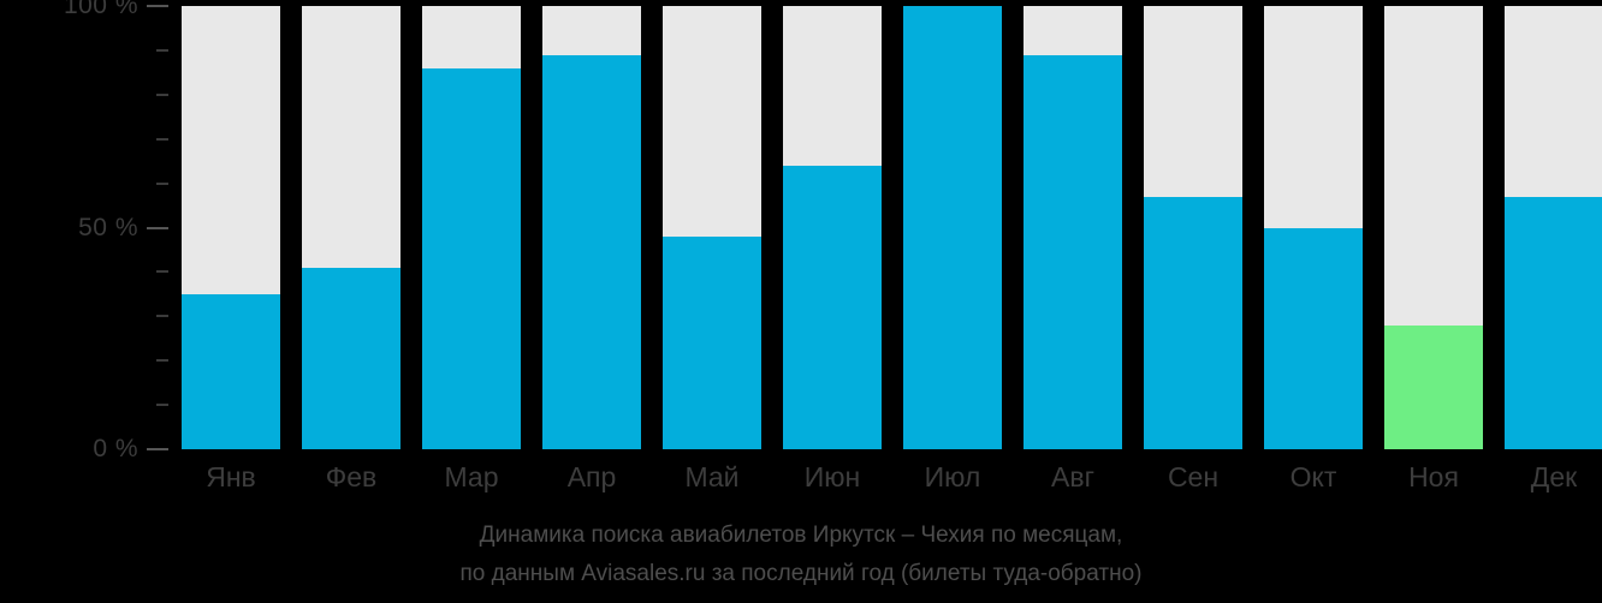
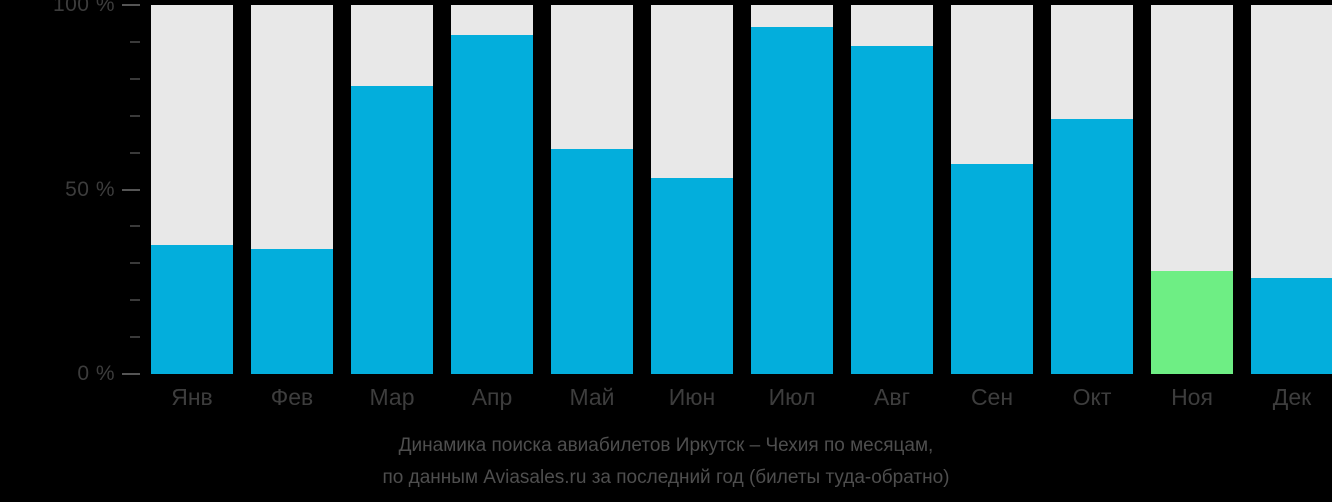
Фев: 41% -> 34%
Мар: 86% -> 78%
Апр: 89% -> 92%
Май: 48% -> 61%
Июн: 64% -> 53%
Июл: 100% -> 94%
Окт: 50% -> 69%
Дек: 57% -> 26%
